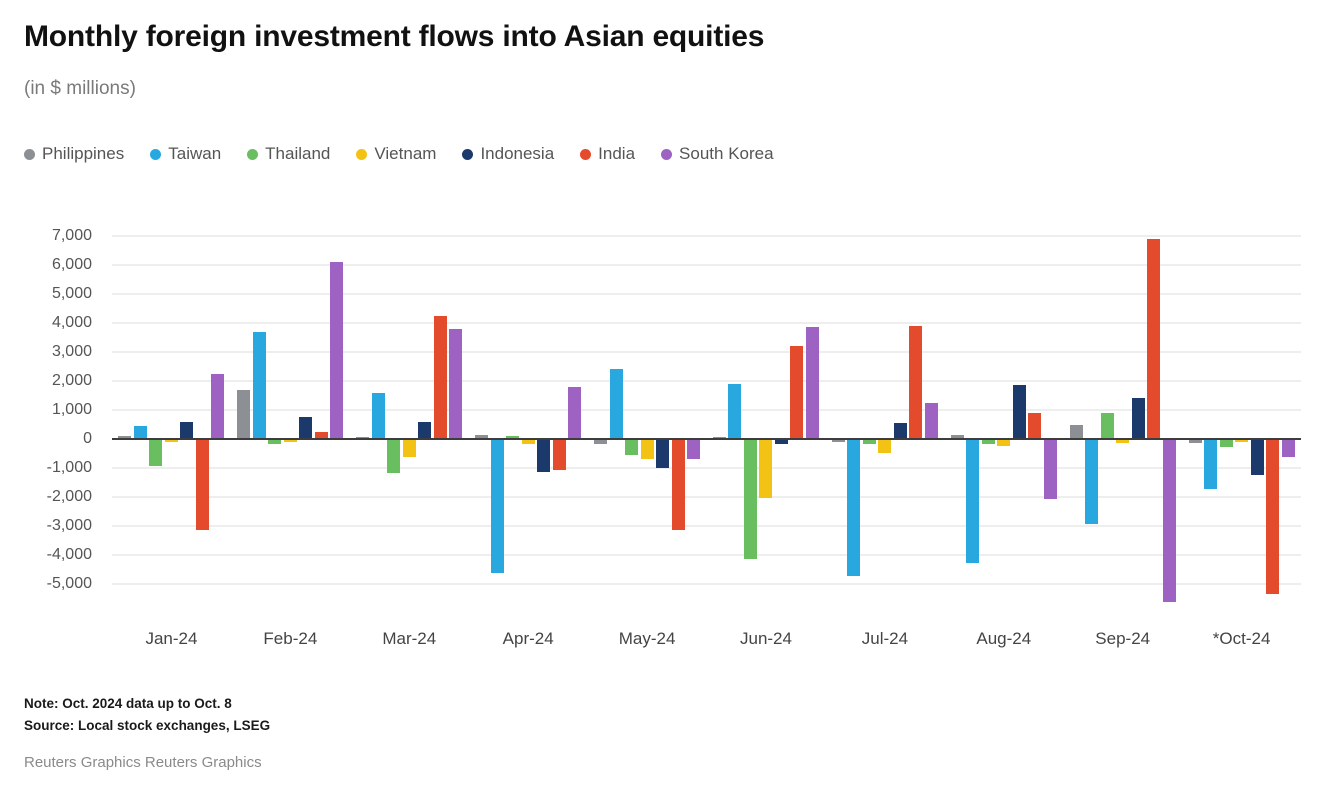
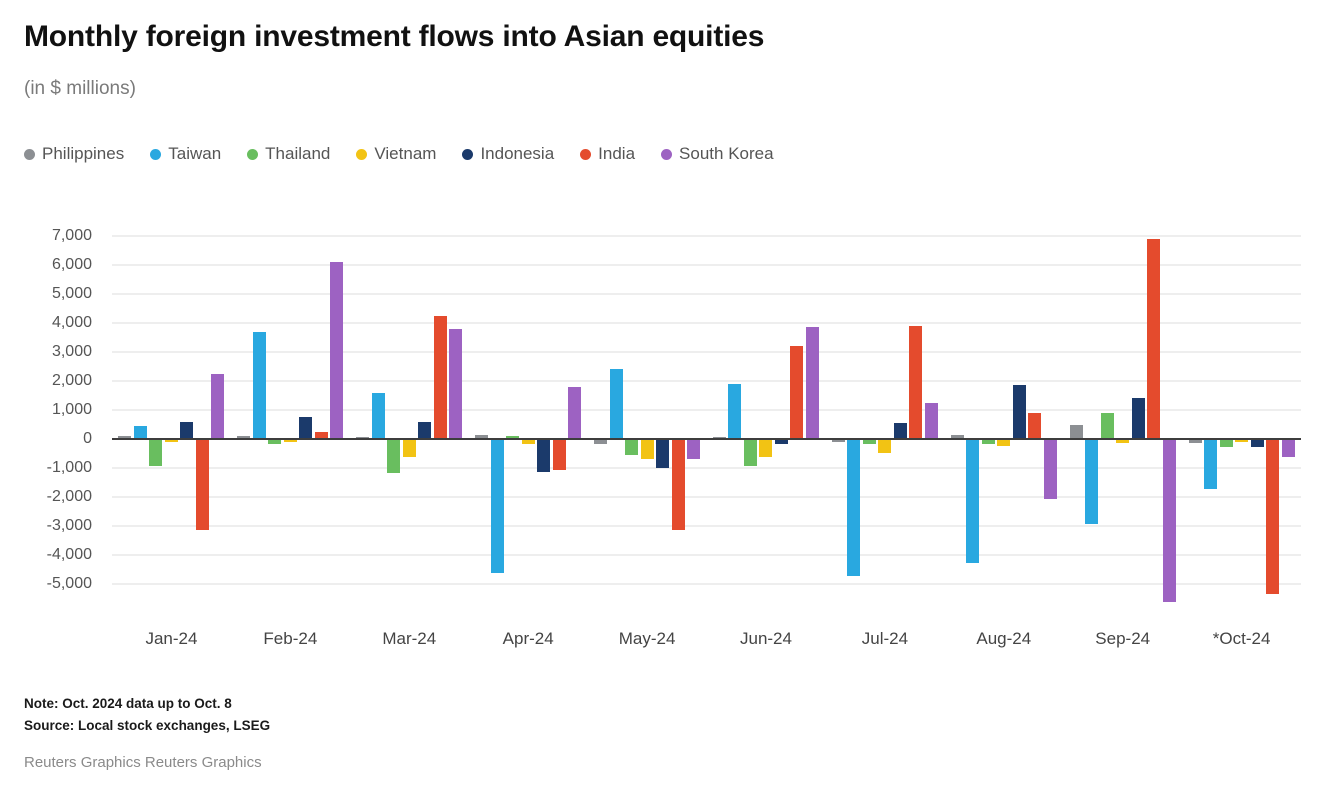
Philippines/Feb-24: 1700 -> 100
Thailand/Jun-24: -4100 -> -900
Vietnam/Jun-24: -2000 -> -600
Indonesia/*Oct-24: -1200 -> -200
